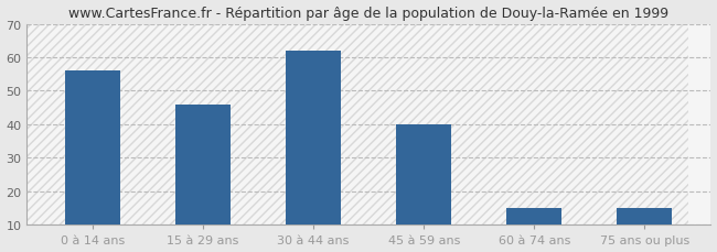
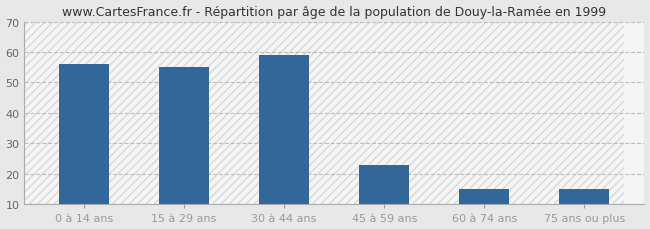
15 à 29 ans: 46 -> 55
30 à 44 ans: 62 -> 59
45 à 59 ans: 40 -> 23
